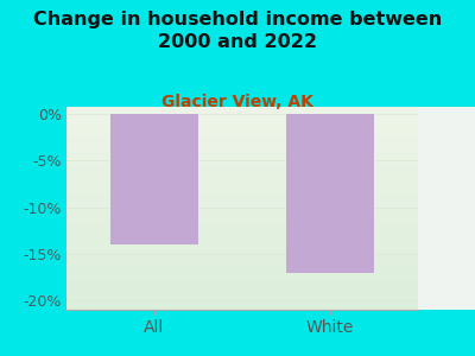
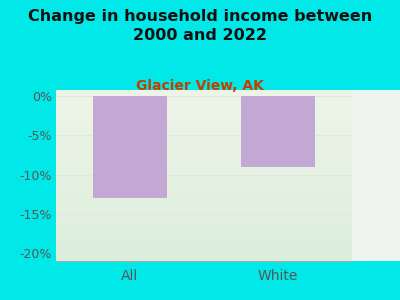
All: -14% -> -13%
White: -17% -> -9%
